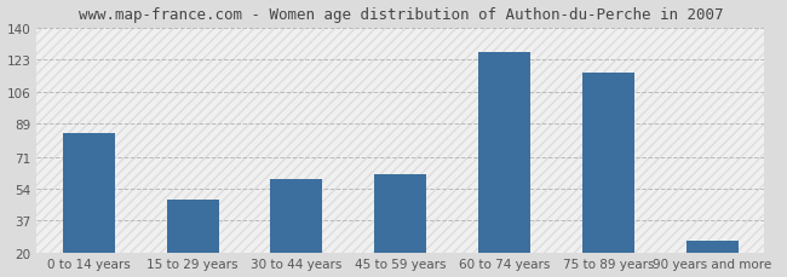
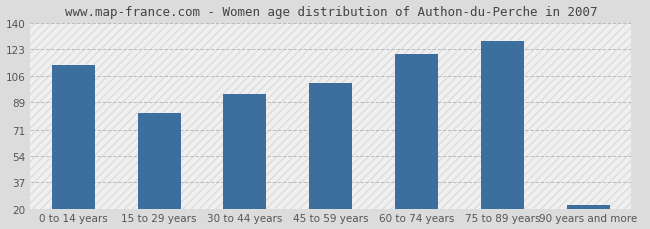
0 to 14 years: 84 -> 113
15 to 29 years: 48 -> 82
30 to 44 years: 59 -> 94
45 to 59 years: 62 -> 101
60 to 74 years: 127 -> 120
75 to 89 years: 116 -> 128
90 years and more: 26 -> 22
